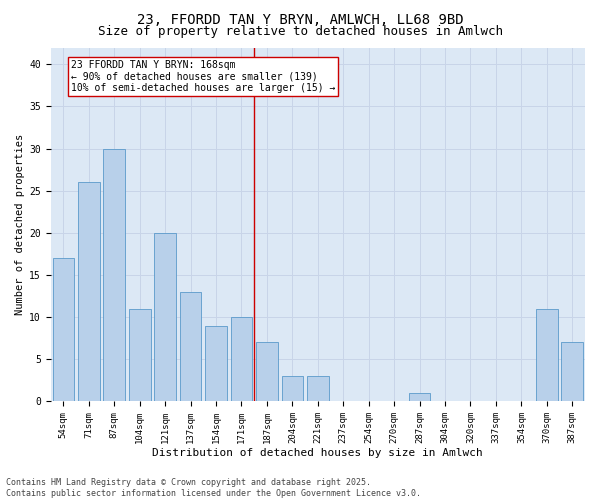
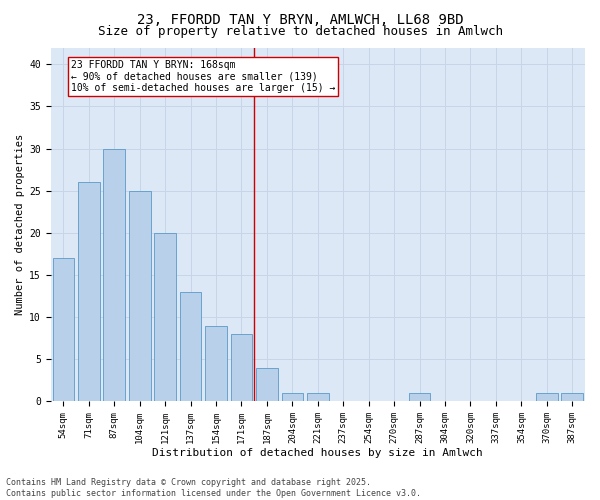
104sqm: 11 -> 25
171sqm: 10 -> 8
187sqm: 7 -> 4
204sqm: 3 -> 1
221sqm: 3 -> 1
370sqm: 11 -> 1
387sqm: 7 -> 1
